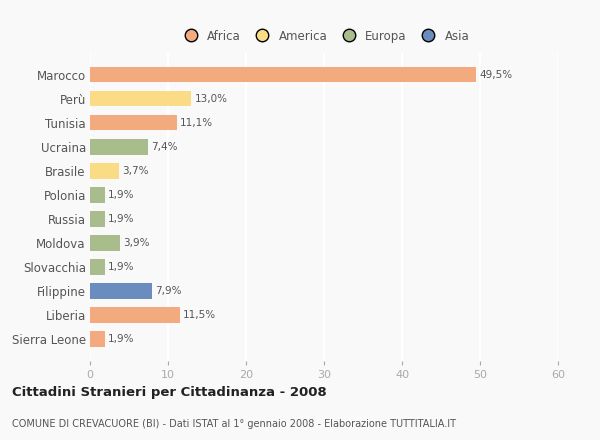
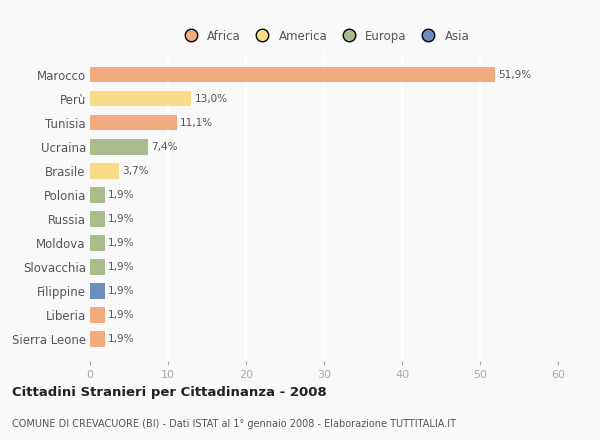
Marocco: 49,5% -> 51,9%
Moldova: 3,9% -> 1,9%
Filippine: 7,9% -> 1,9%
Liberia: 11,5% -> 1,9%
